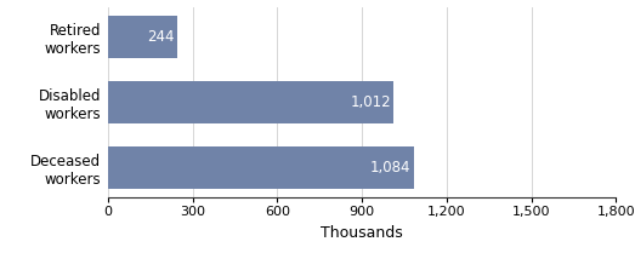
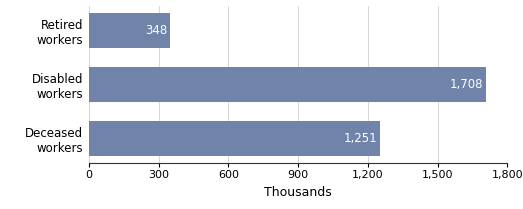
Retired workers: 244 -> 348
Disabled workers: 1,012 -> 1,708
Deceased workers: 1,084 -> 1,251
